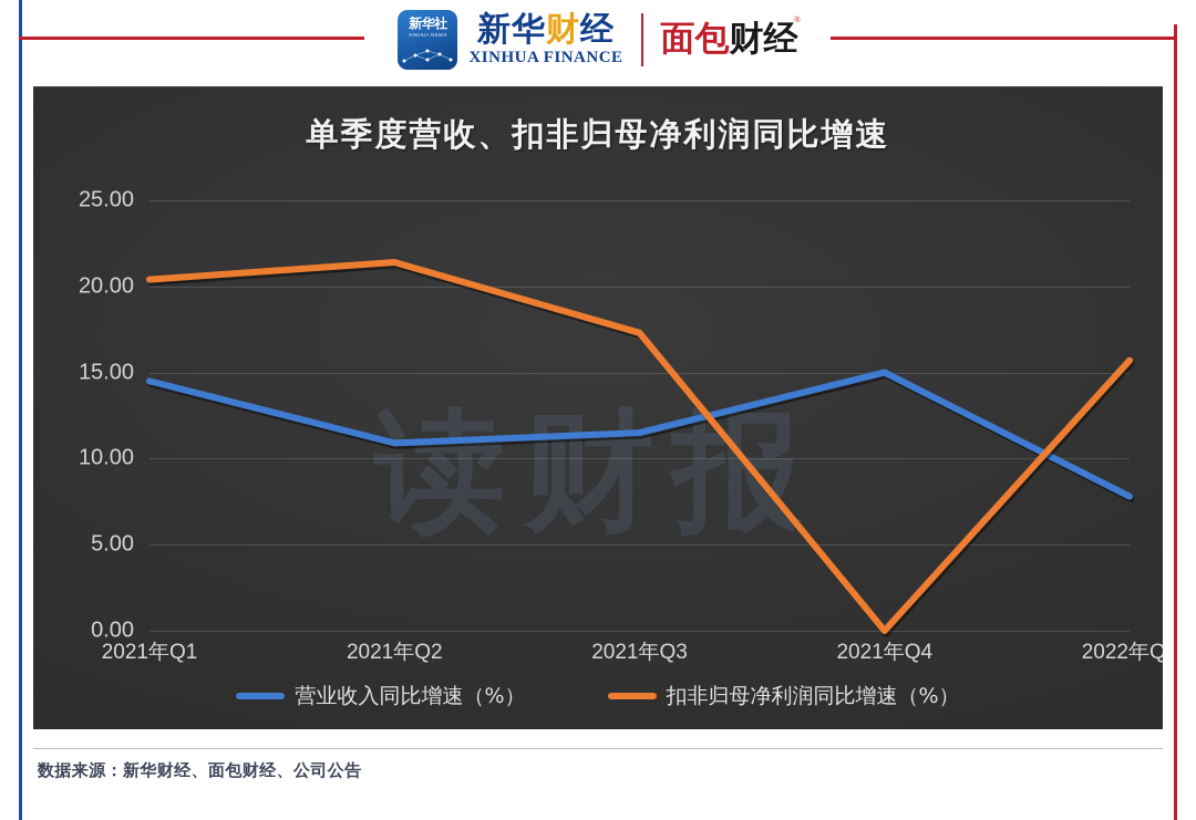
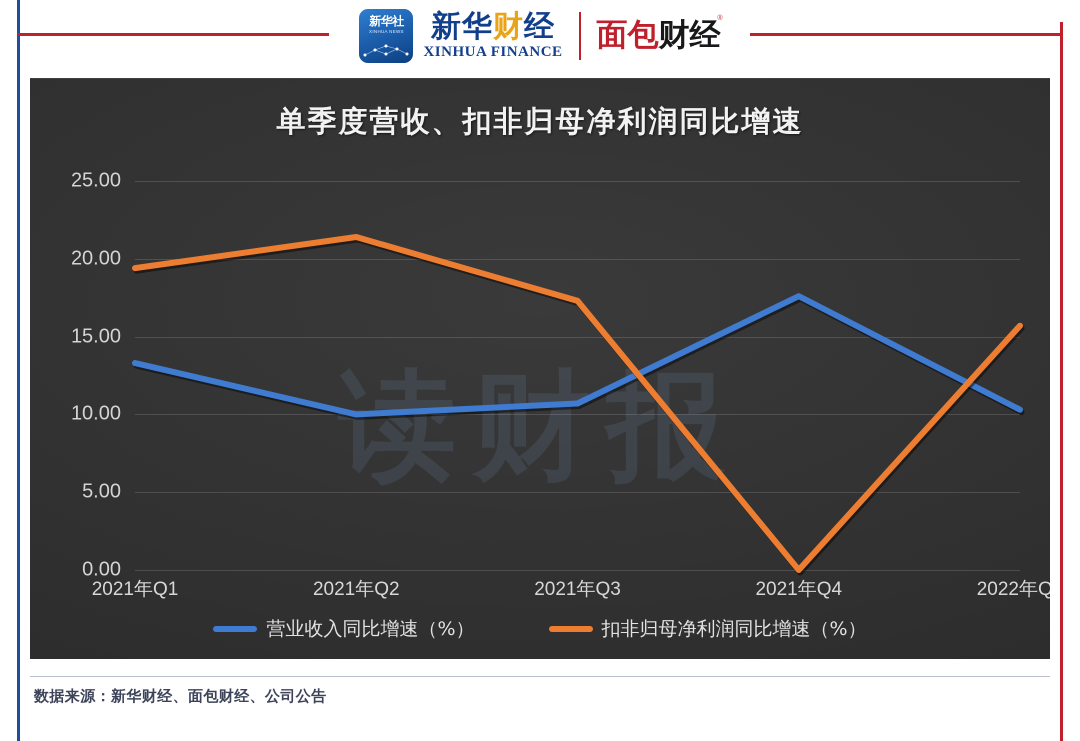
营业收入同比增速（%）/2021年Q1: 14.5 -> 13.3
扣非归母净利润同比增速（%）/2021年Q1: 20.4 -> 19.4
营业收入同比增速（%）/2021年Q2: 10.9 -> 10.0
营业收入同比增速（%）/2021年Q3: 11.5 -> 10.7
营业收入同比增速（%）/2021年Q4: 15.0 -> 17.6
营业收入同比增速（%）/2022年Q1: 7.8 -> 10.3
